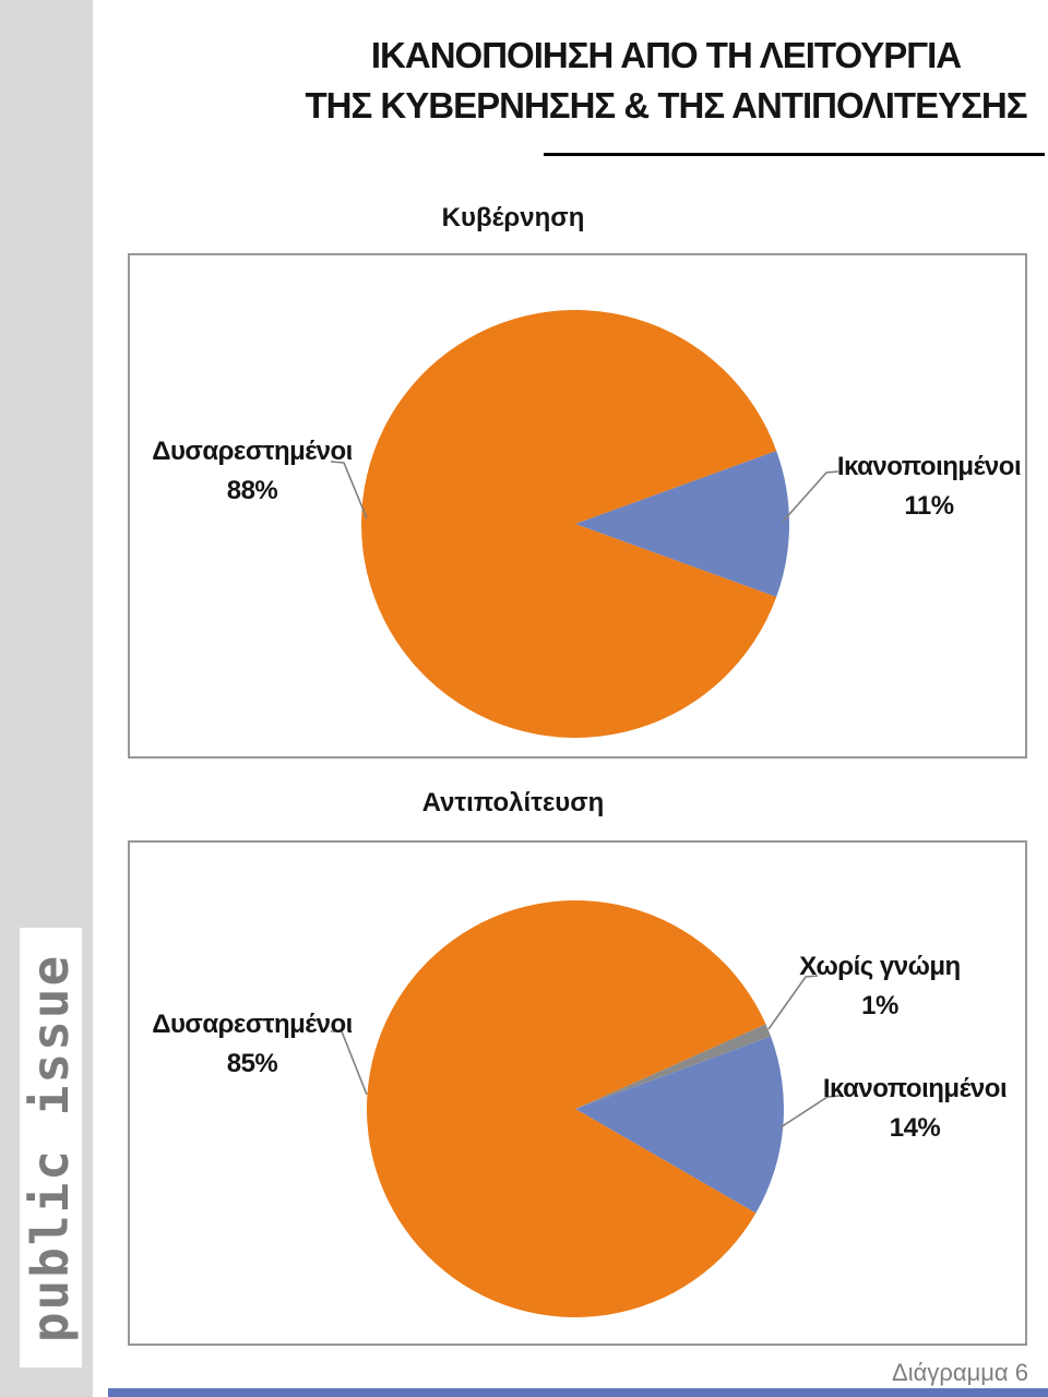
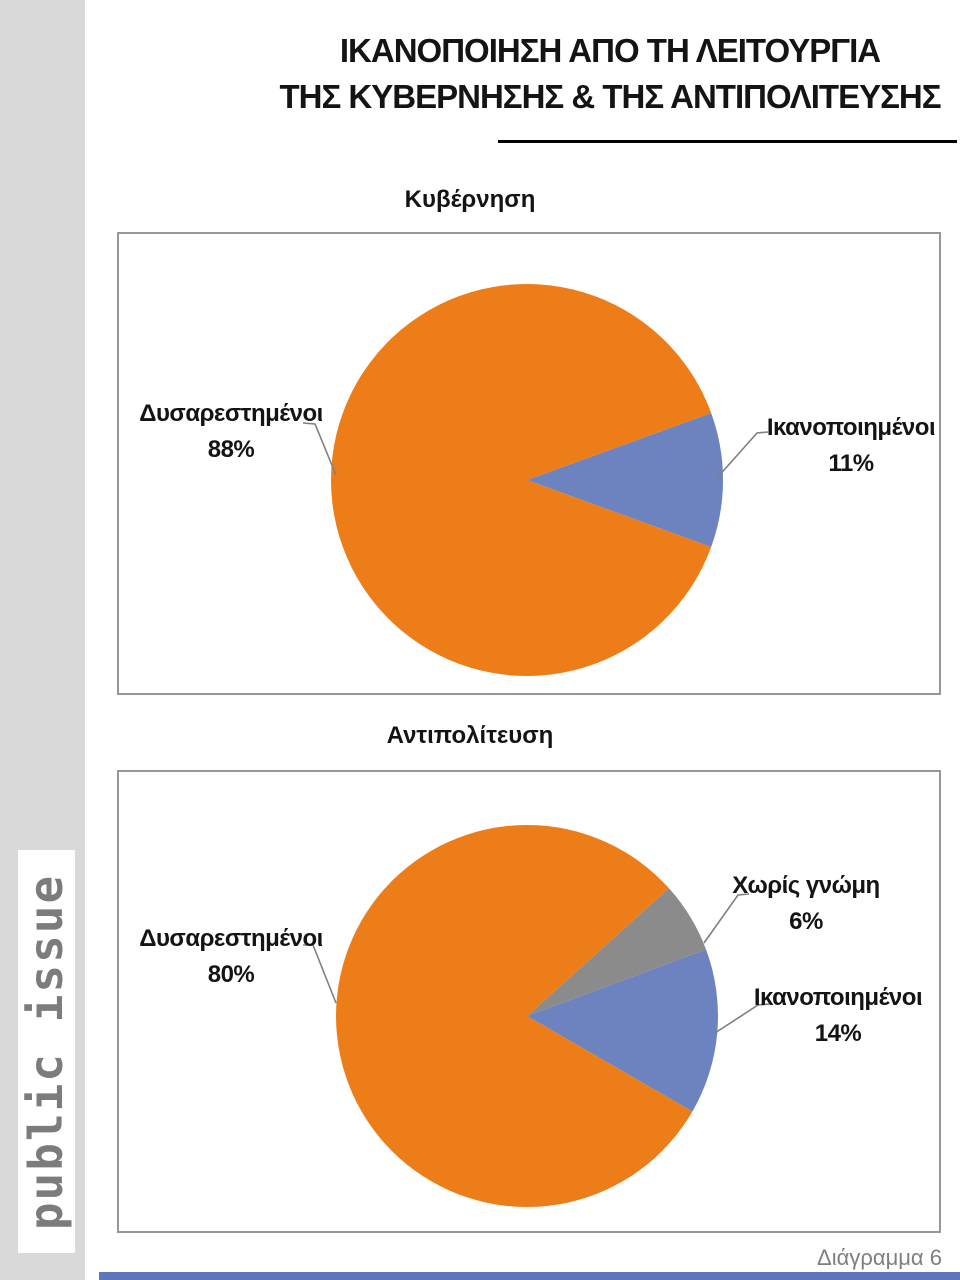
Αντιπολίτευση/Δυσαρεστημένοι: 85% -> 80%
Αντιπολίτευση/Χωρίς γνώμη: 1% -> 6%
